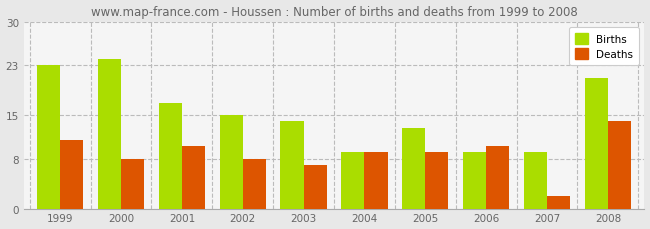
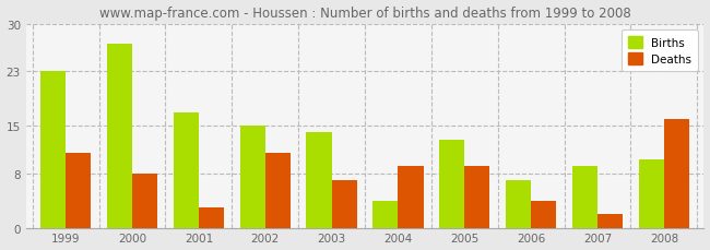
Births/2000: 24 -> 27
Deaths/2001: 10 -> 3
Deaths/2002: 8 -> 11
Births/2004: 9 -> 4
Births/2006: 9 -> 7
Deaths/2006: 10 -> 4
Births/2008: 21 -> 10
Deaths/2008: 14 -> 16
